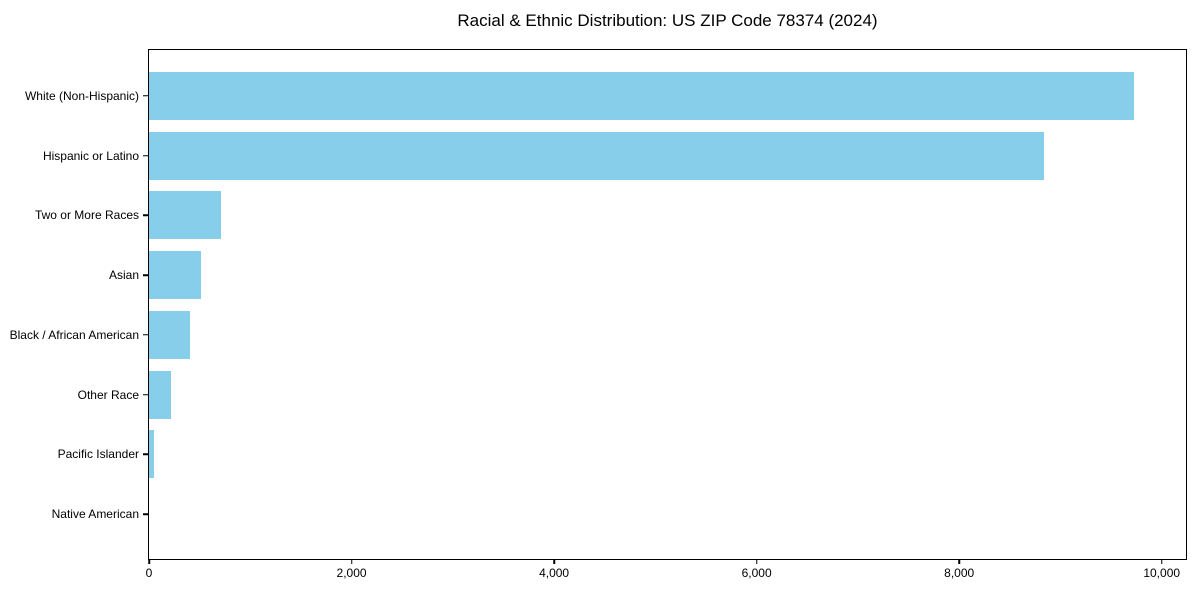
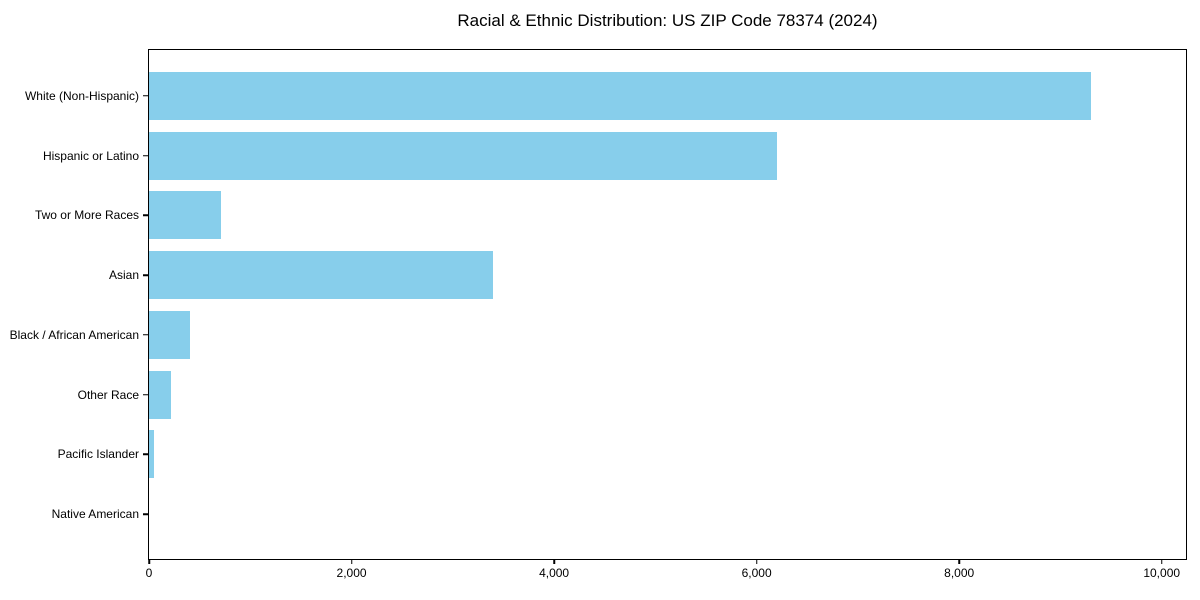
White (Non-Hispanic): 9700 -> 9300
Hispanic or Latino: 8800 -> 6200
Asian: 500 -> 3400
